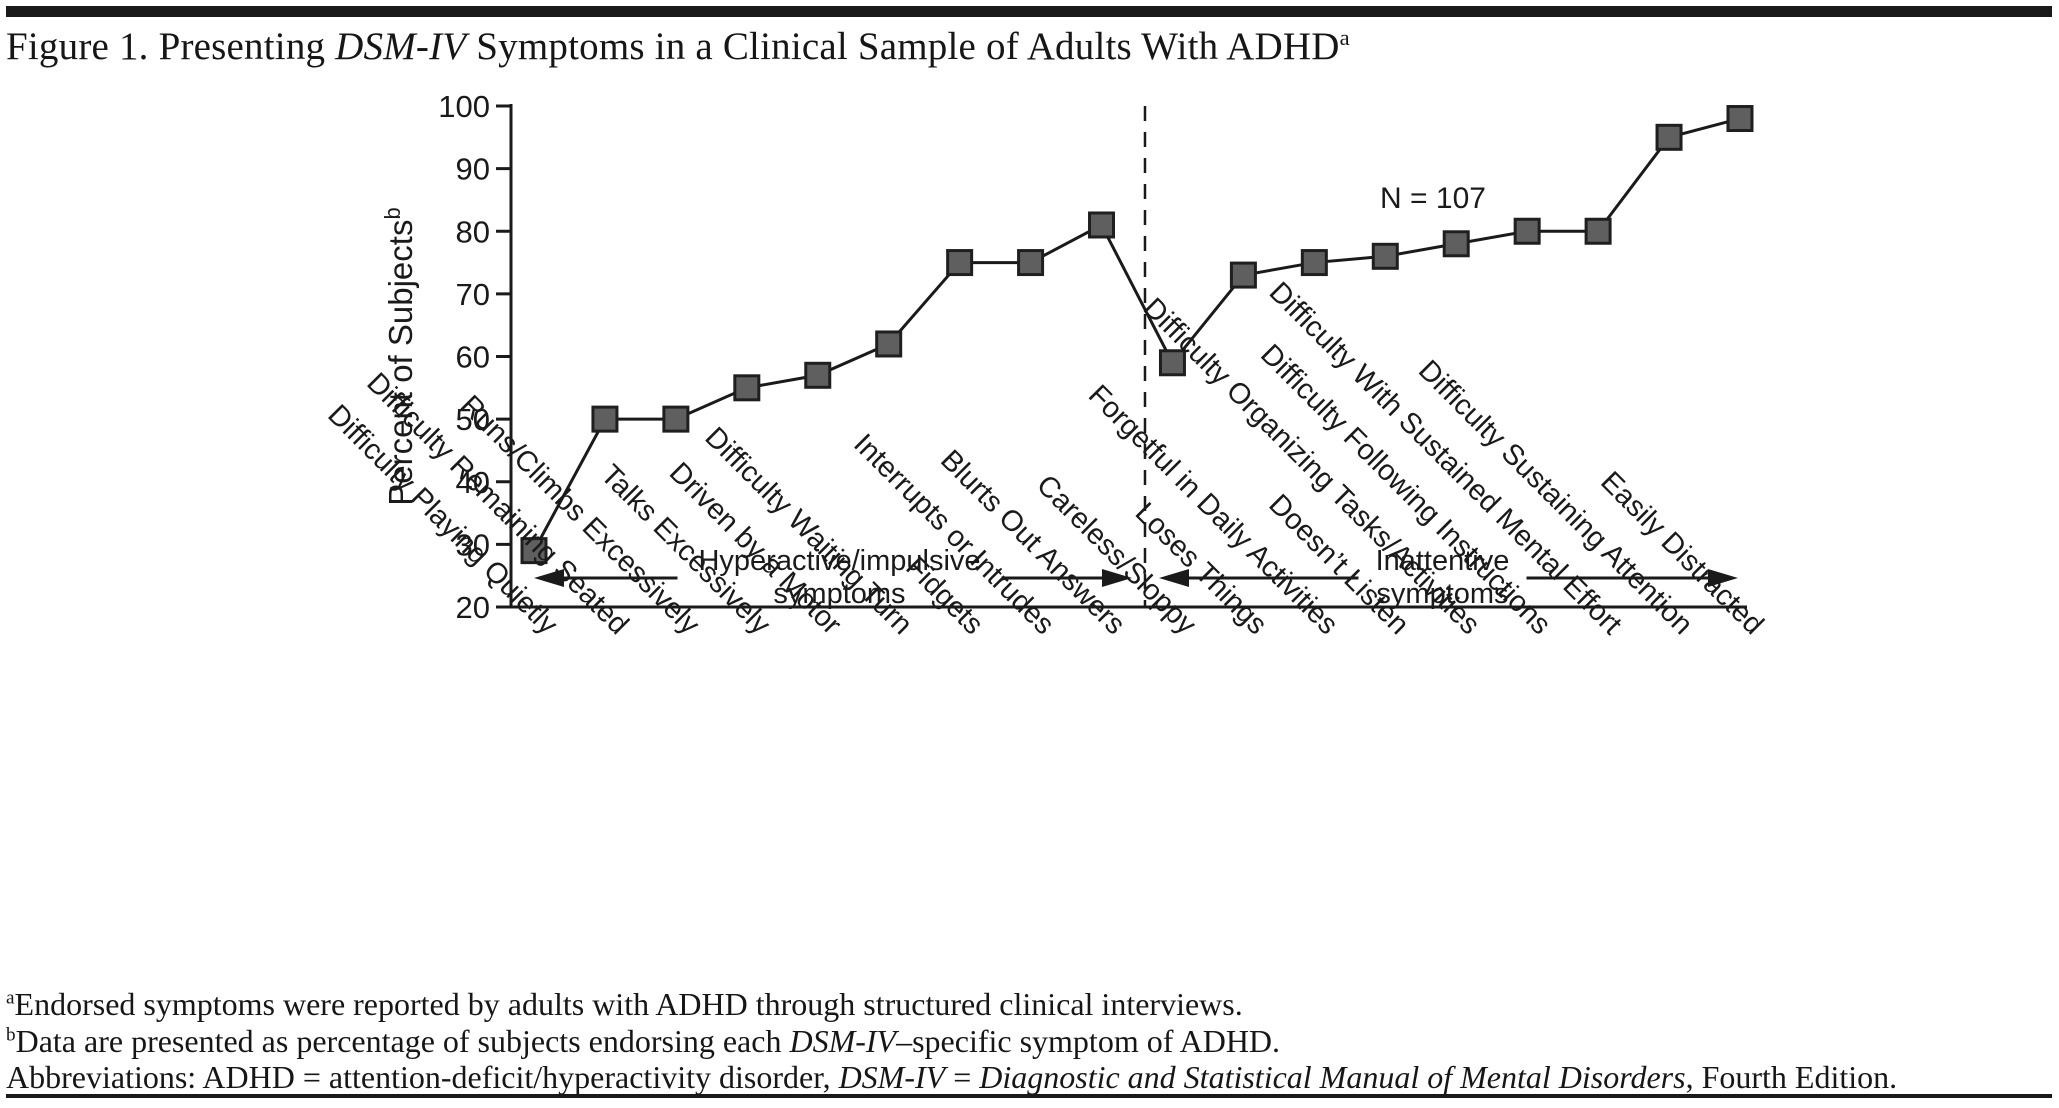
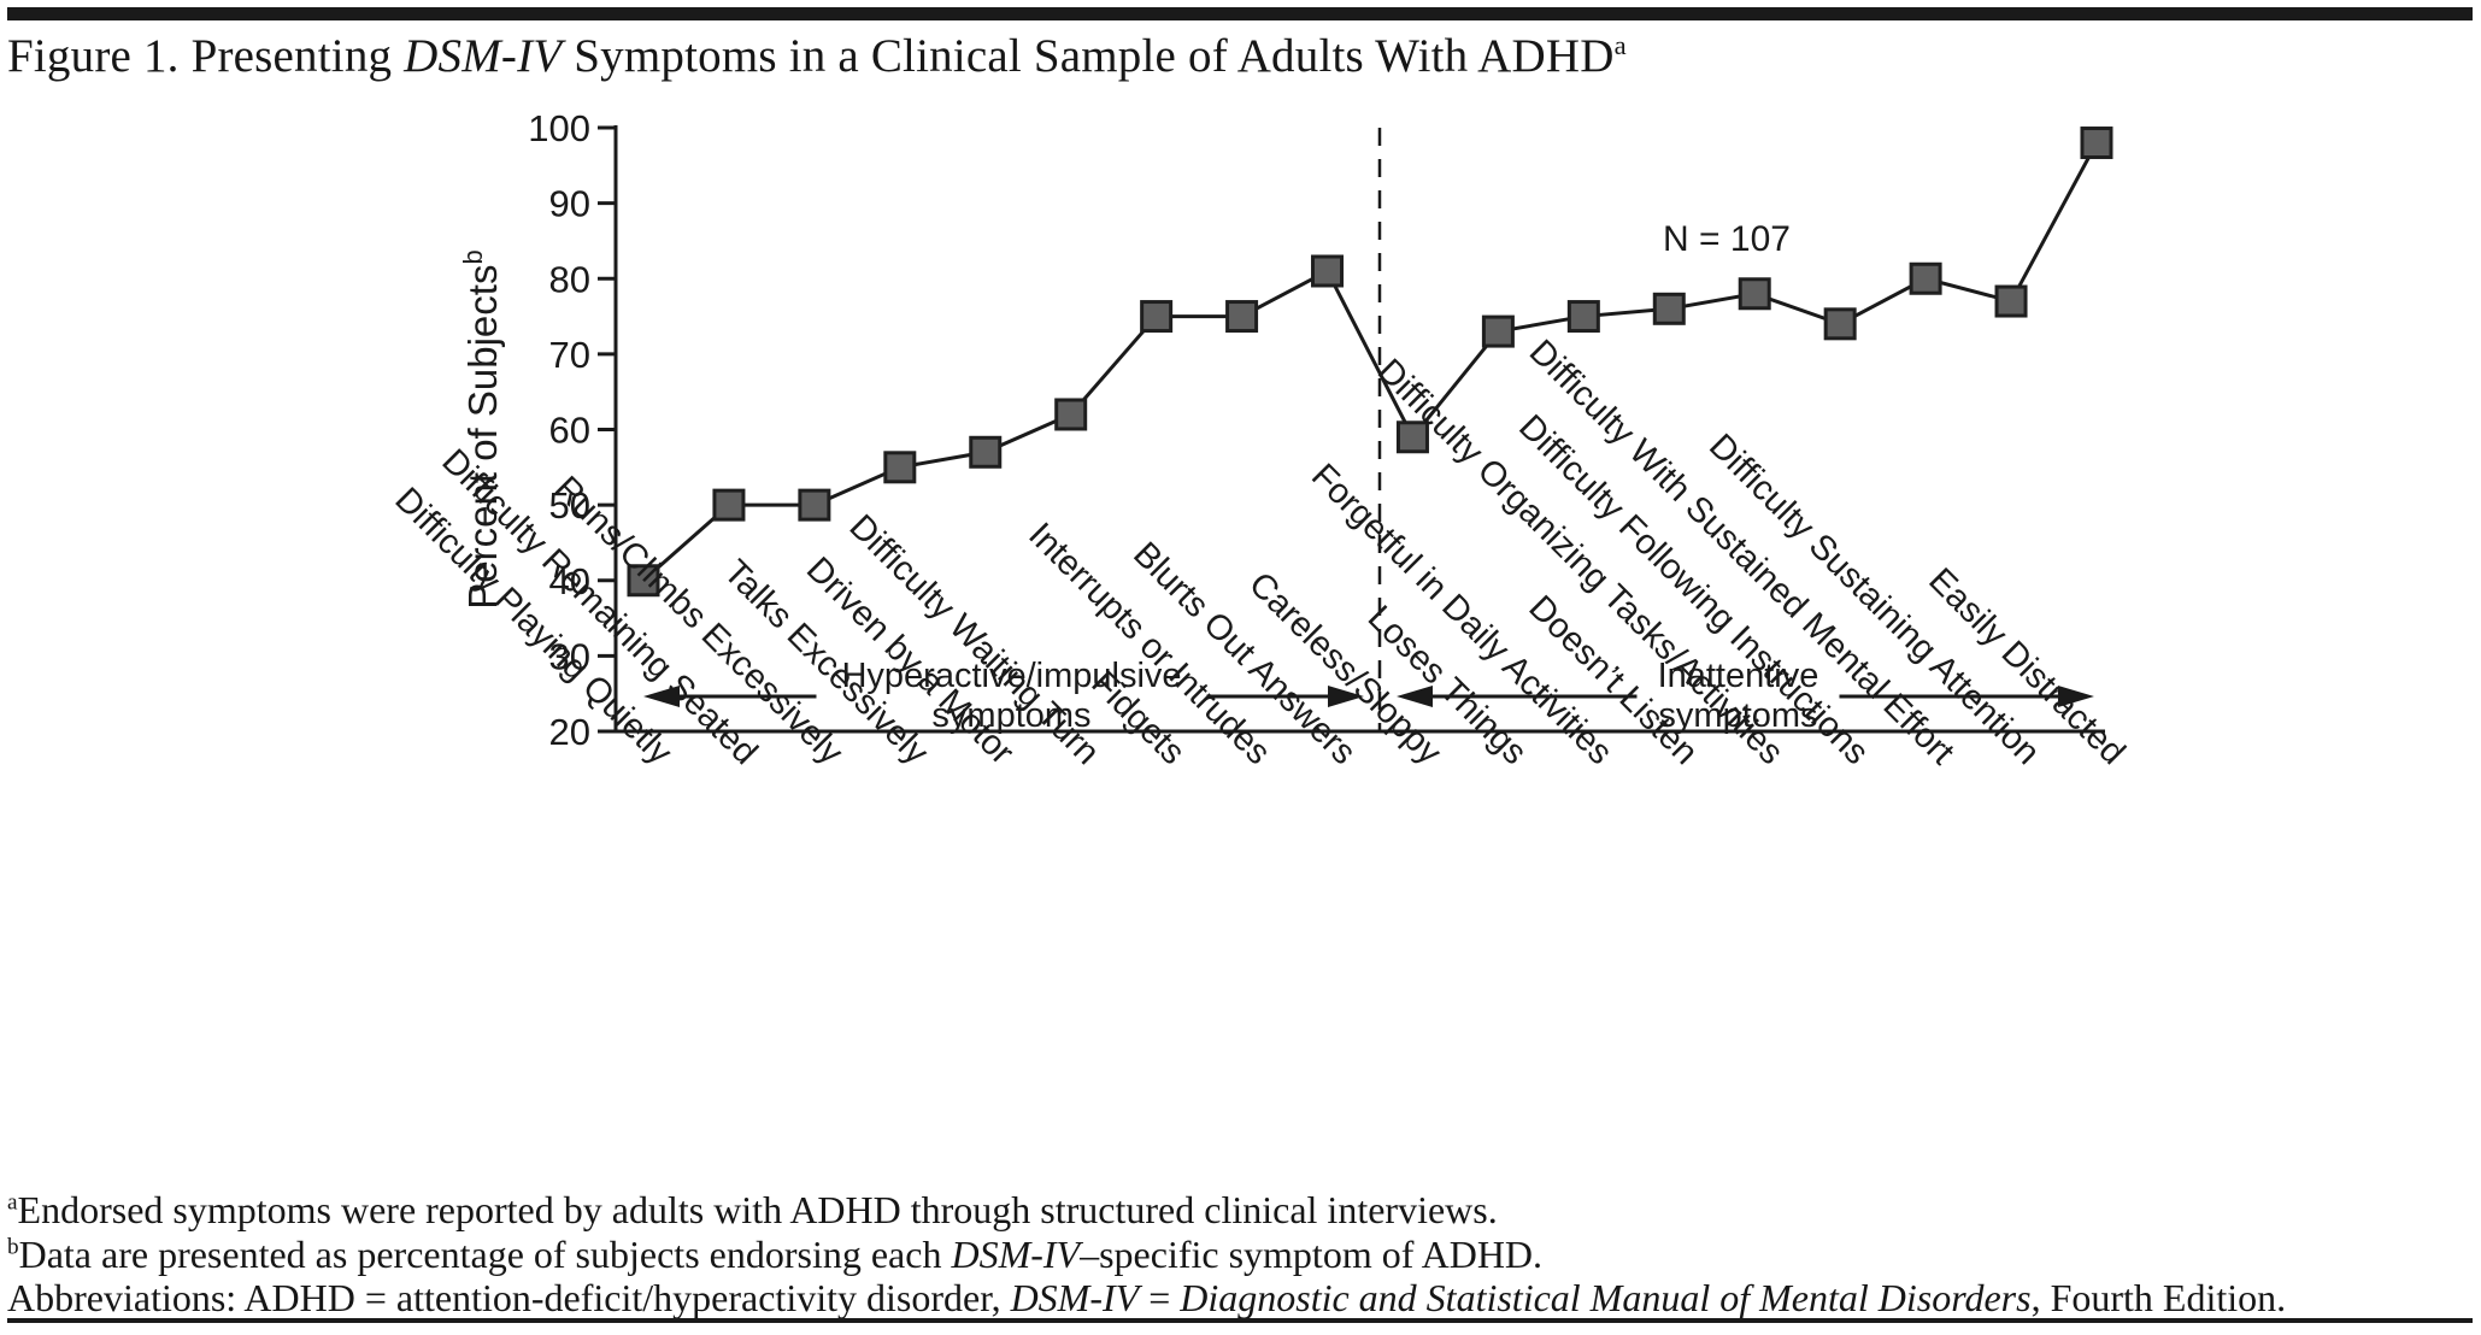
Difficulty Playing Quietly: 29 -> 40
Difficulty Following Instructions: 80 -> 74
Difficulty Sustaining Attention: 95 -> 77
